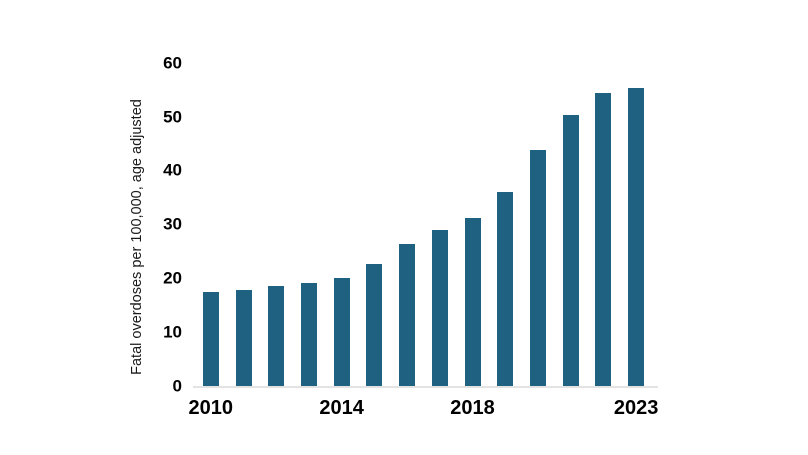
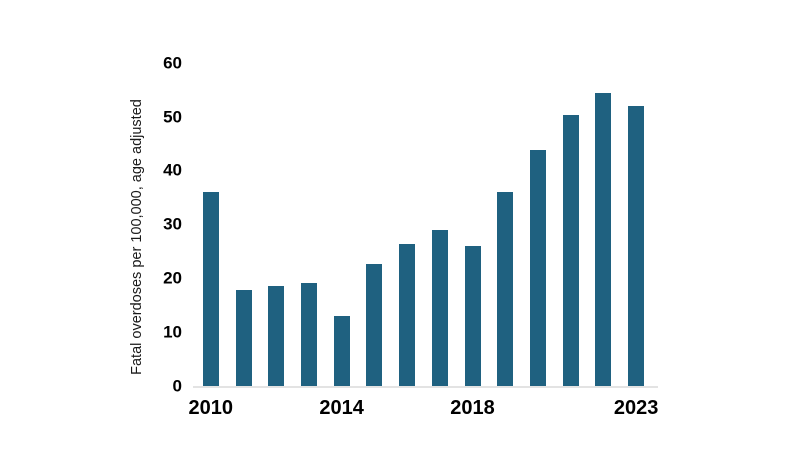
2010: 18 -> 36
2014: 20 -> 13
2018: 31 -> 26
2023: 55 -> 52
